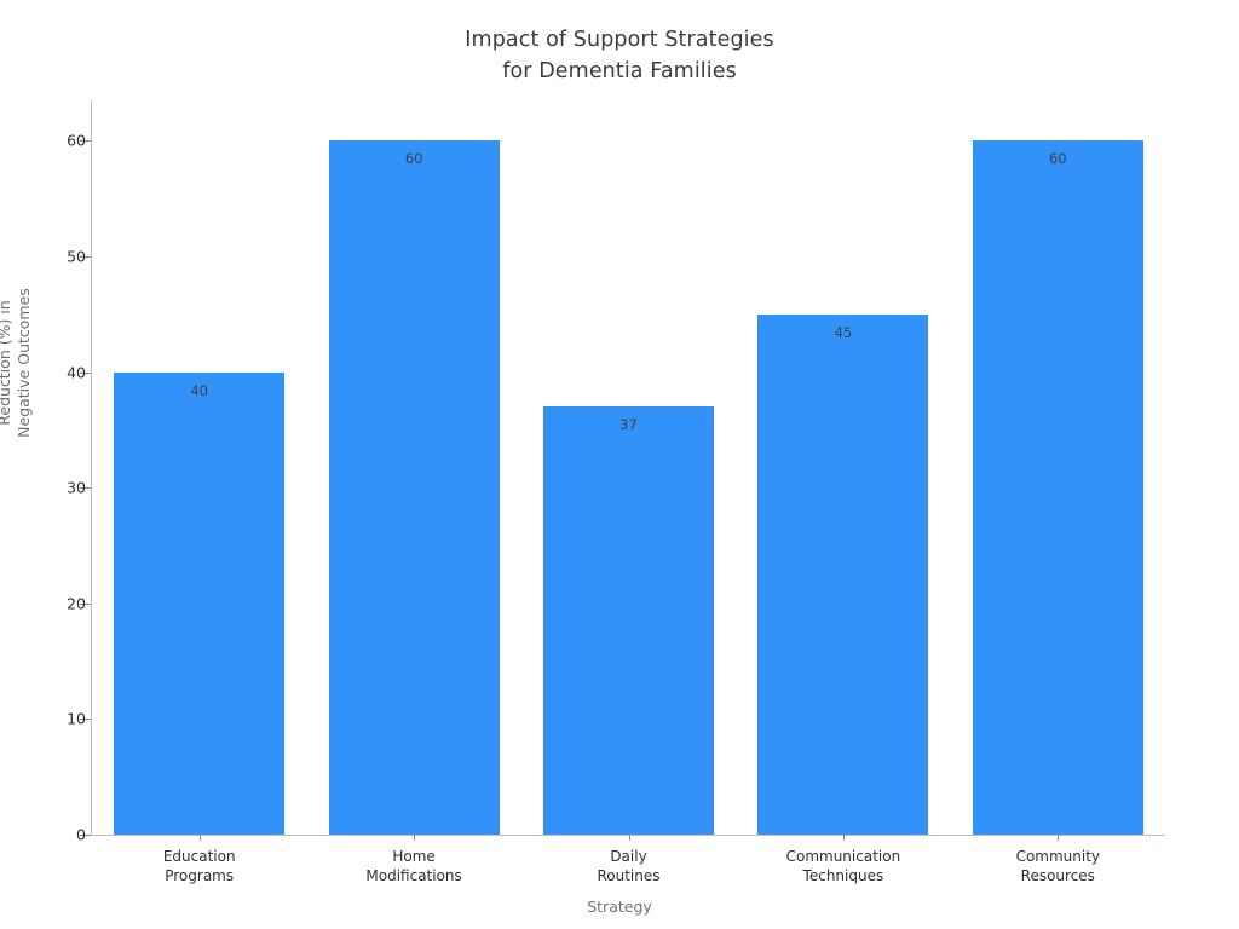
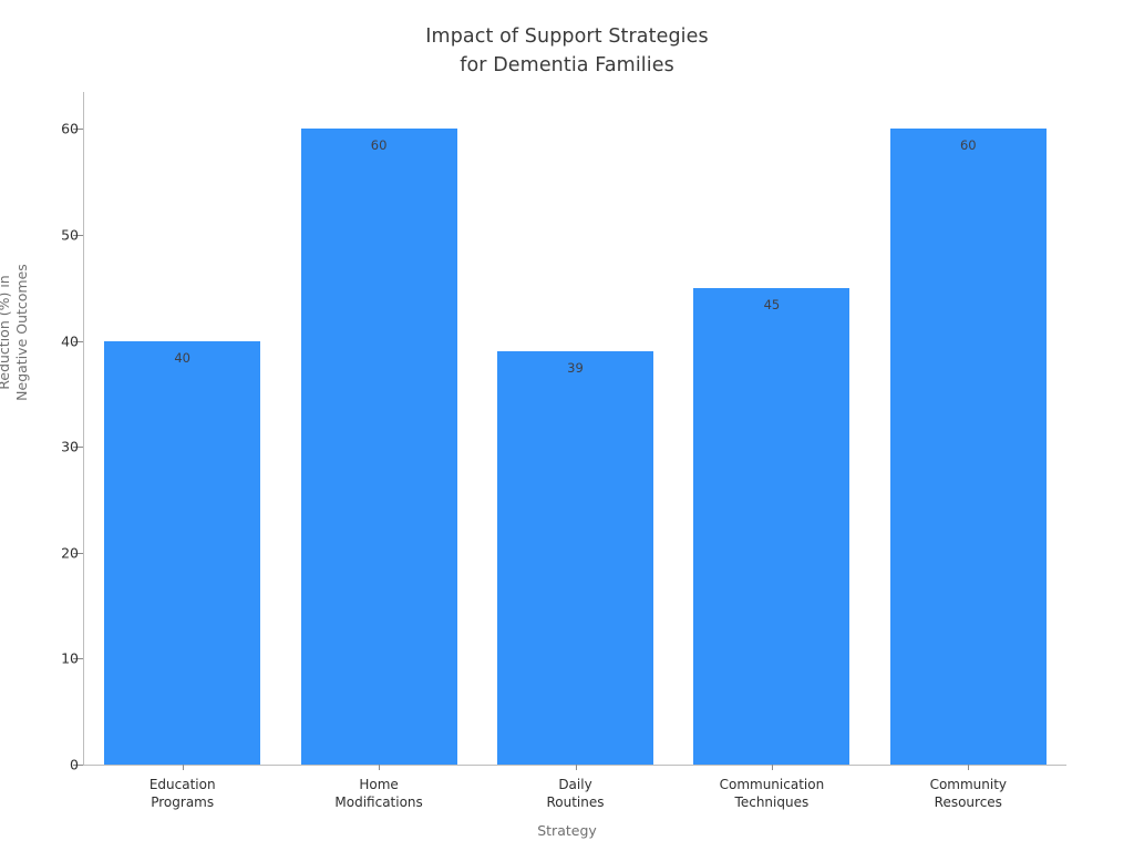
Daily Routines: 37 -> 39
